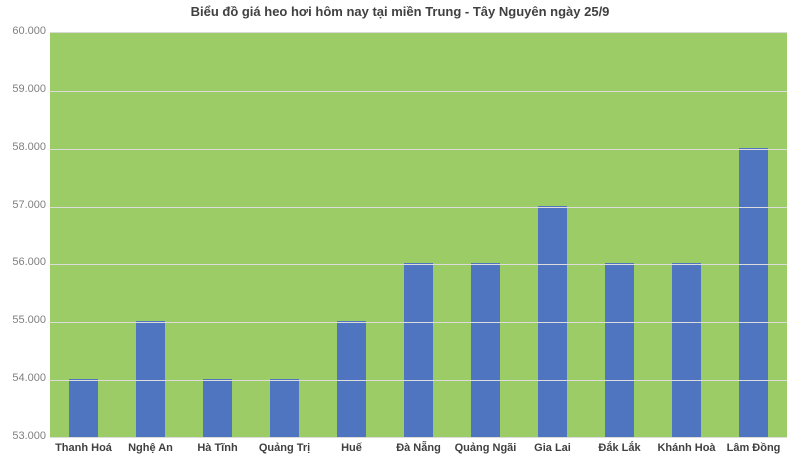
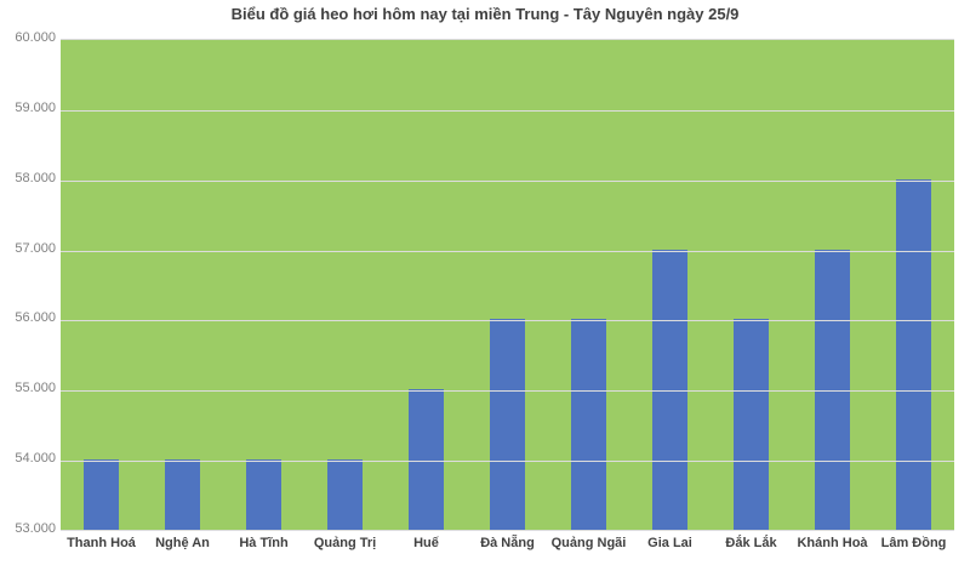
Nghệ An: 55000 -> 54000
Khánh Hoà: 56000 -> 57000
